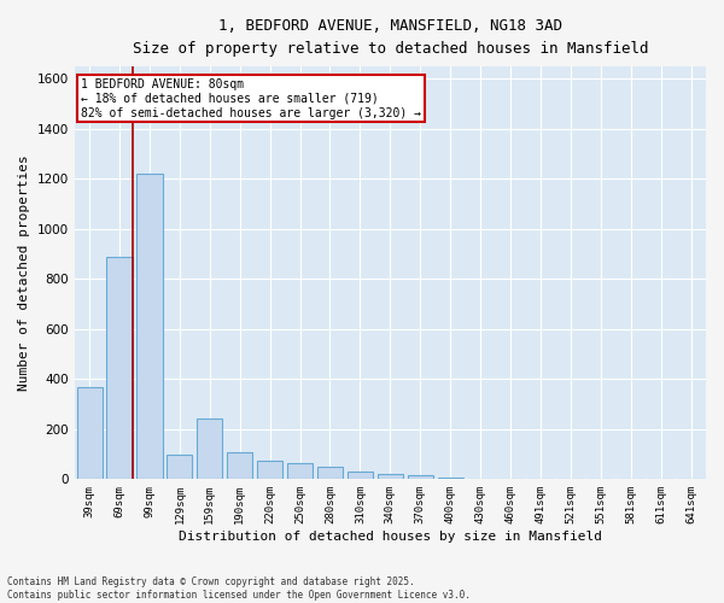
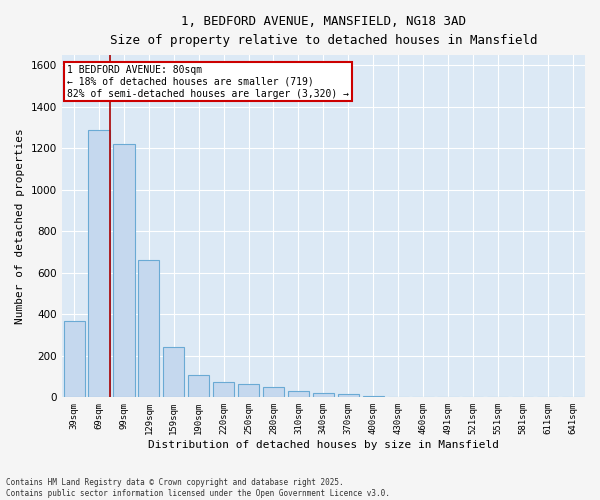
69sqm: 890 -> 1290
129sqm: 100 -> 660
